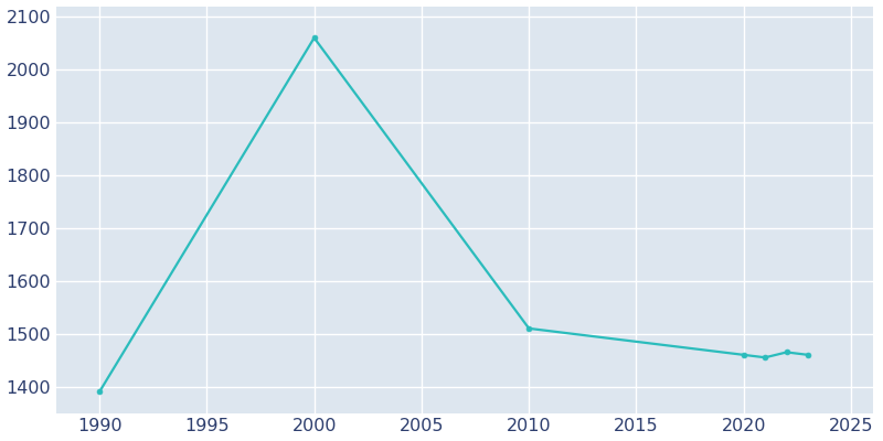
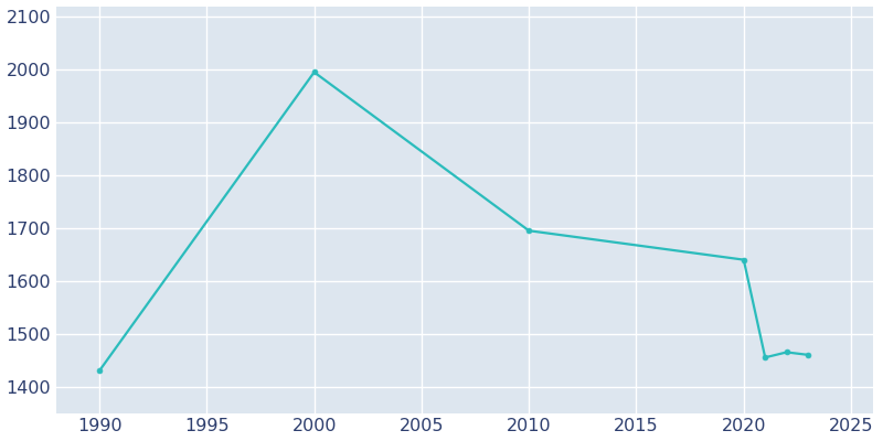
1990: 1390 -> 1430
2000: 2060 -> 1995
2010: 1510 -> 1695
2020: 1460 -> 1640
